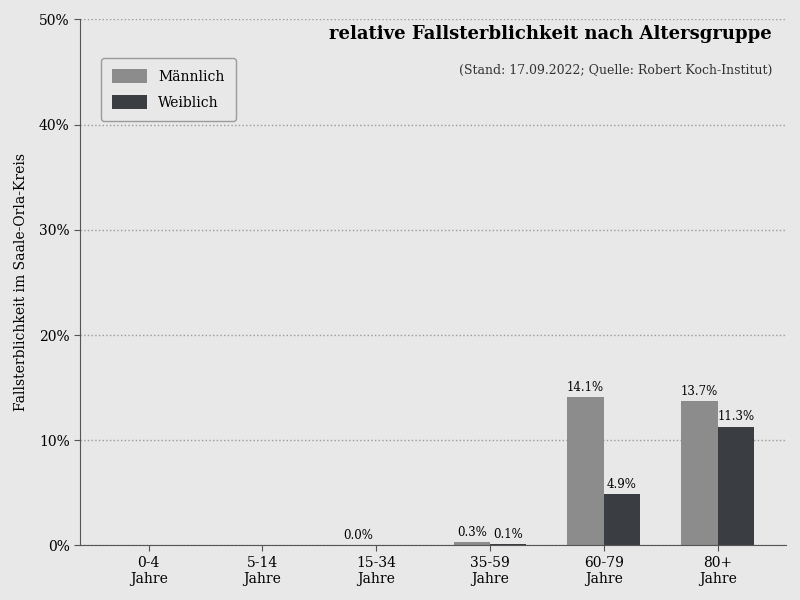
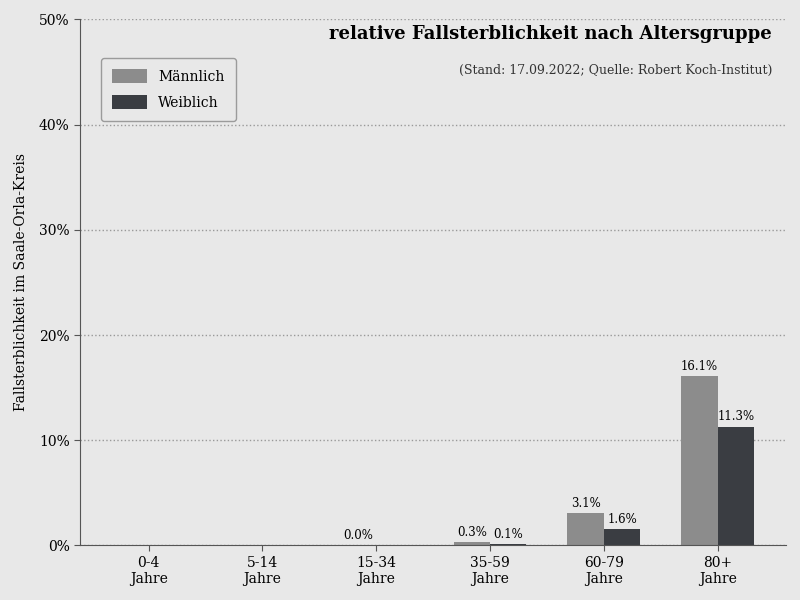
Männlich/60-79 Jahre: 14.1% -> 3.1%
Weiblich/60-79 Jahre: 4.9% -> 1.6%
Männlich/80+ Jahre: 13.7% -> 16.1%
